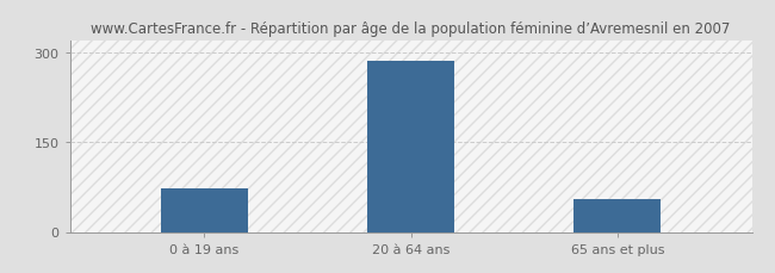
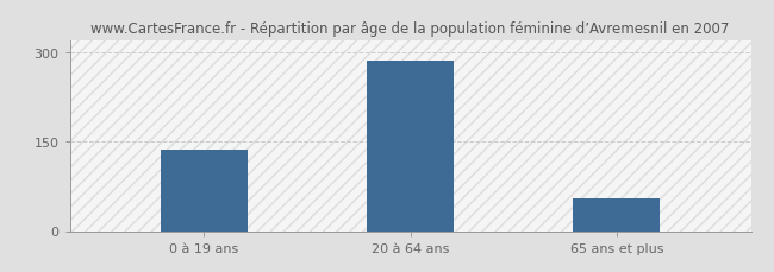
0 à 19 ans: 72 -> 136
